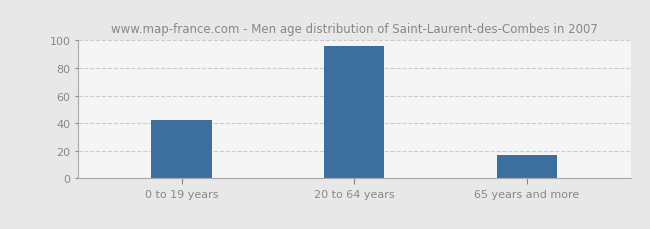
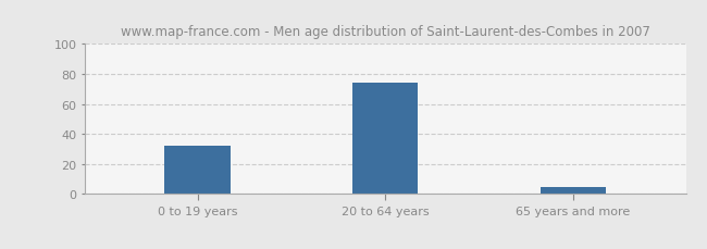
0 to 19 years: 42 -> 32
20 to 64 years: 96 -> 74
65 years and more: 17 -> 5
